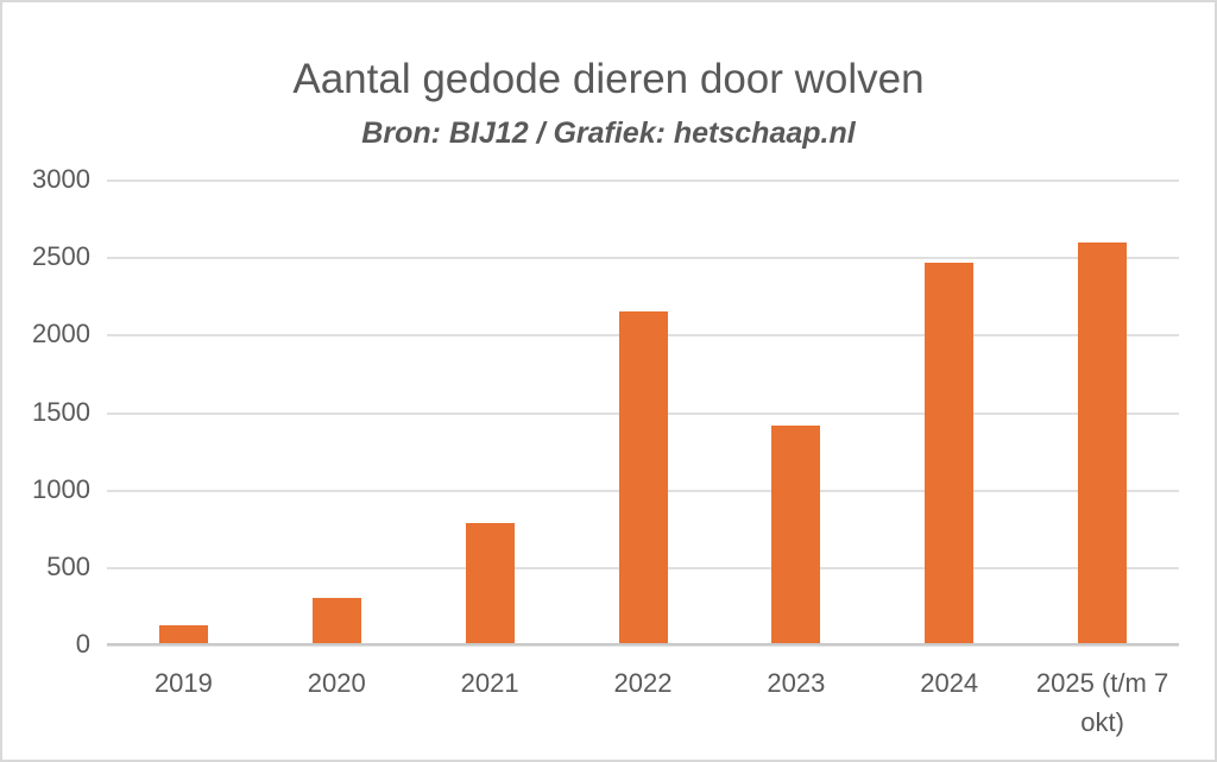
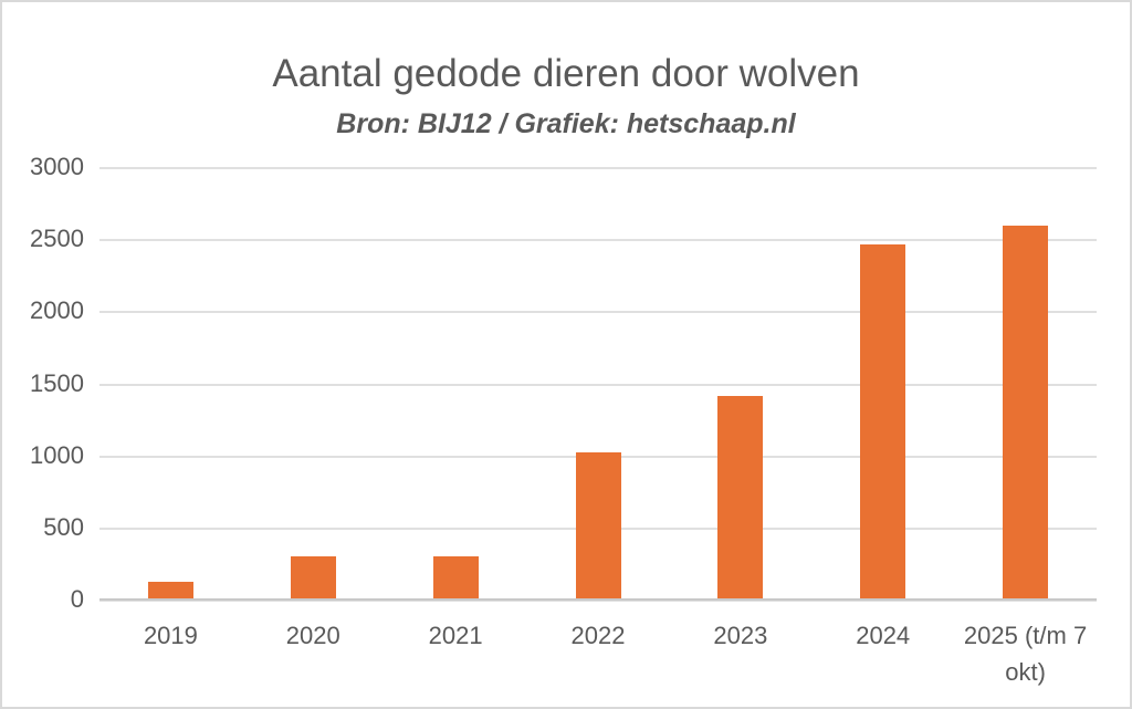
2021: 780 -> 300
2022: 2150 -> 1020
